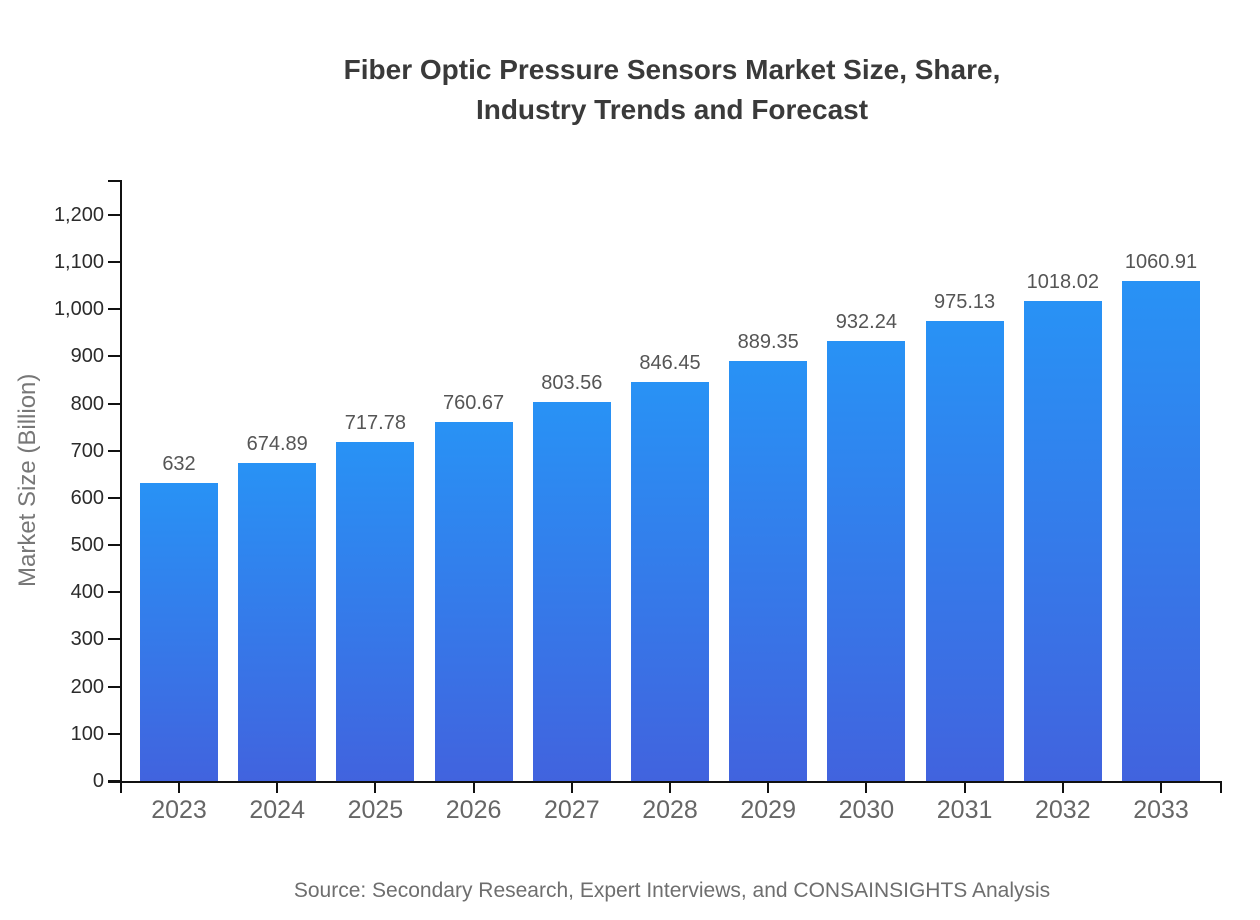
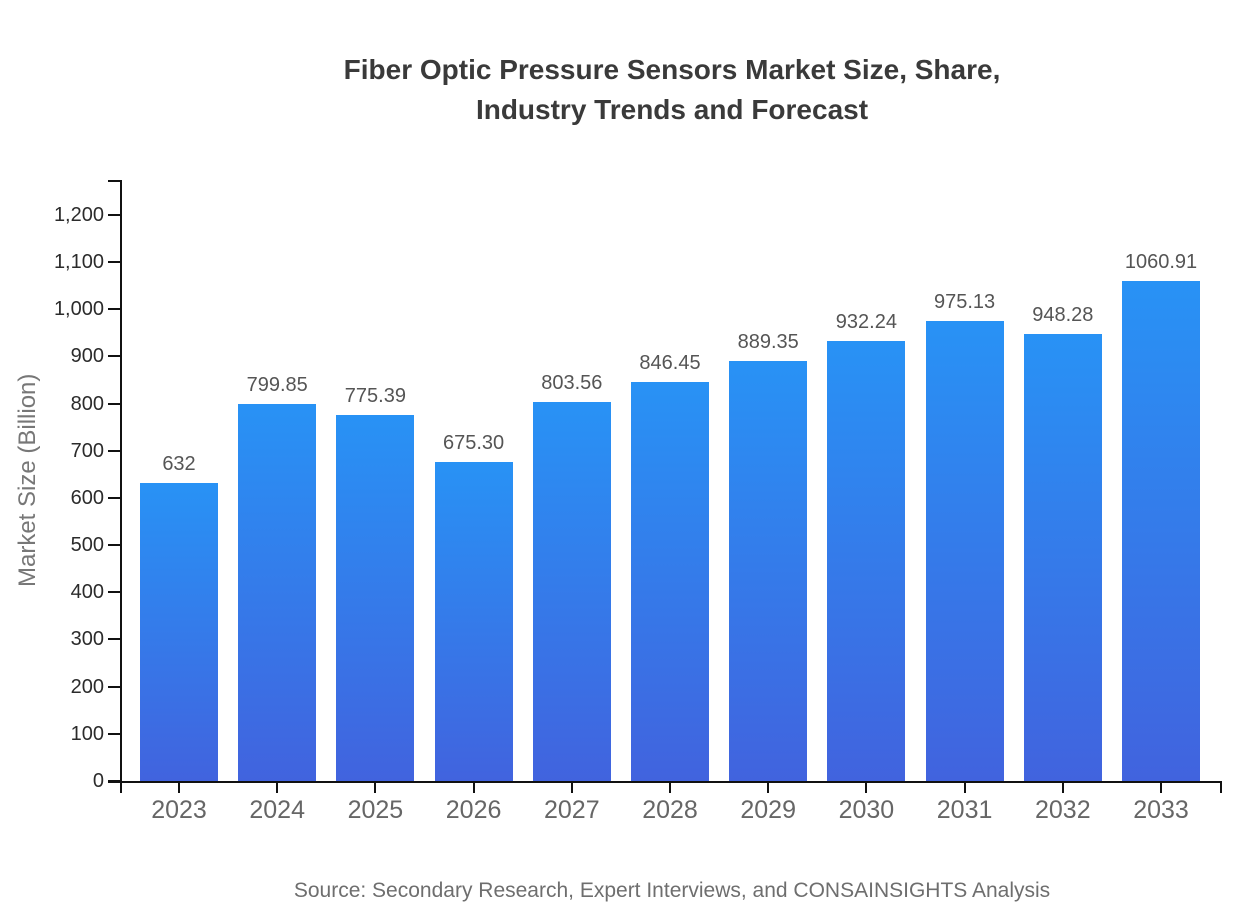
2024: 674.89 -> 799.85
2025: 717.78 -> 775.39
2026: 760.67 -> 675.30
2032: 1018.02 -> 948.28
